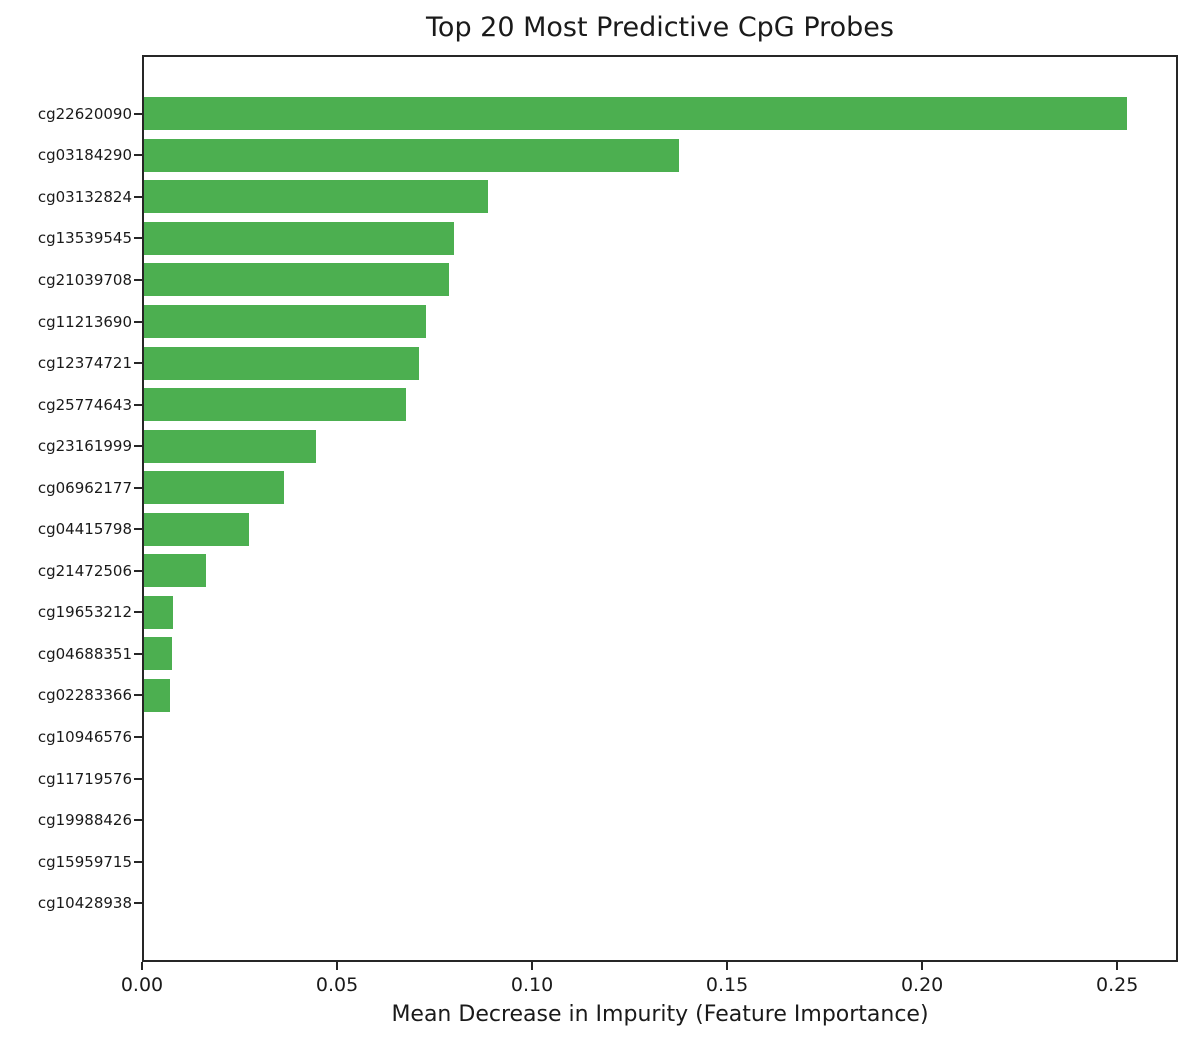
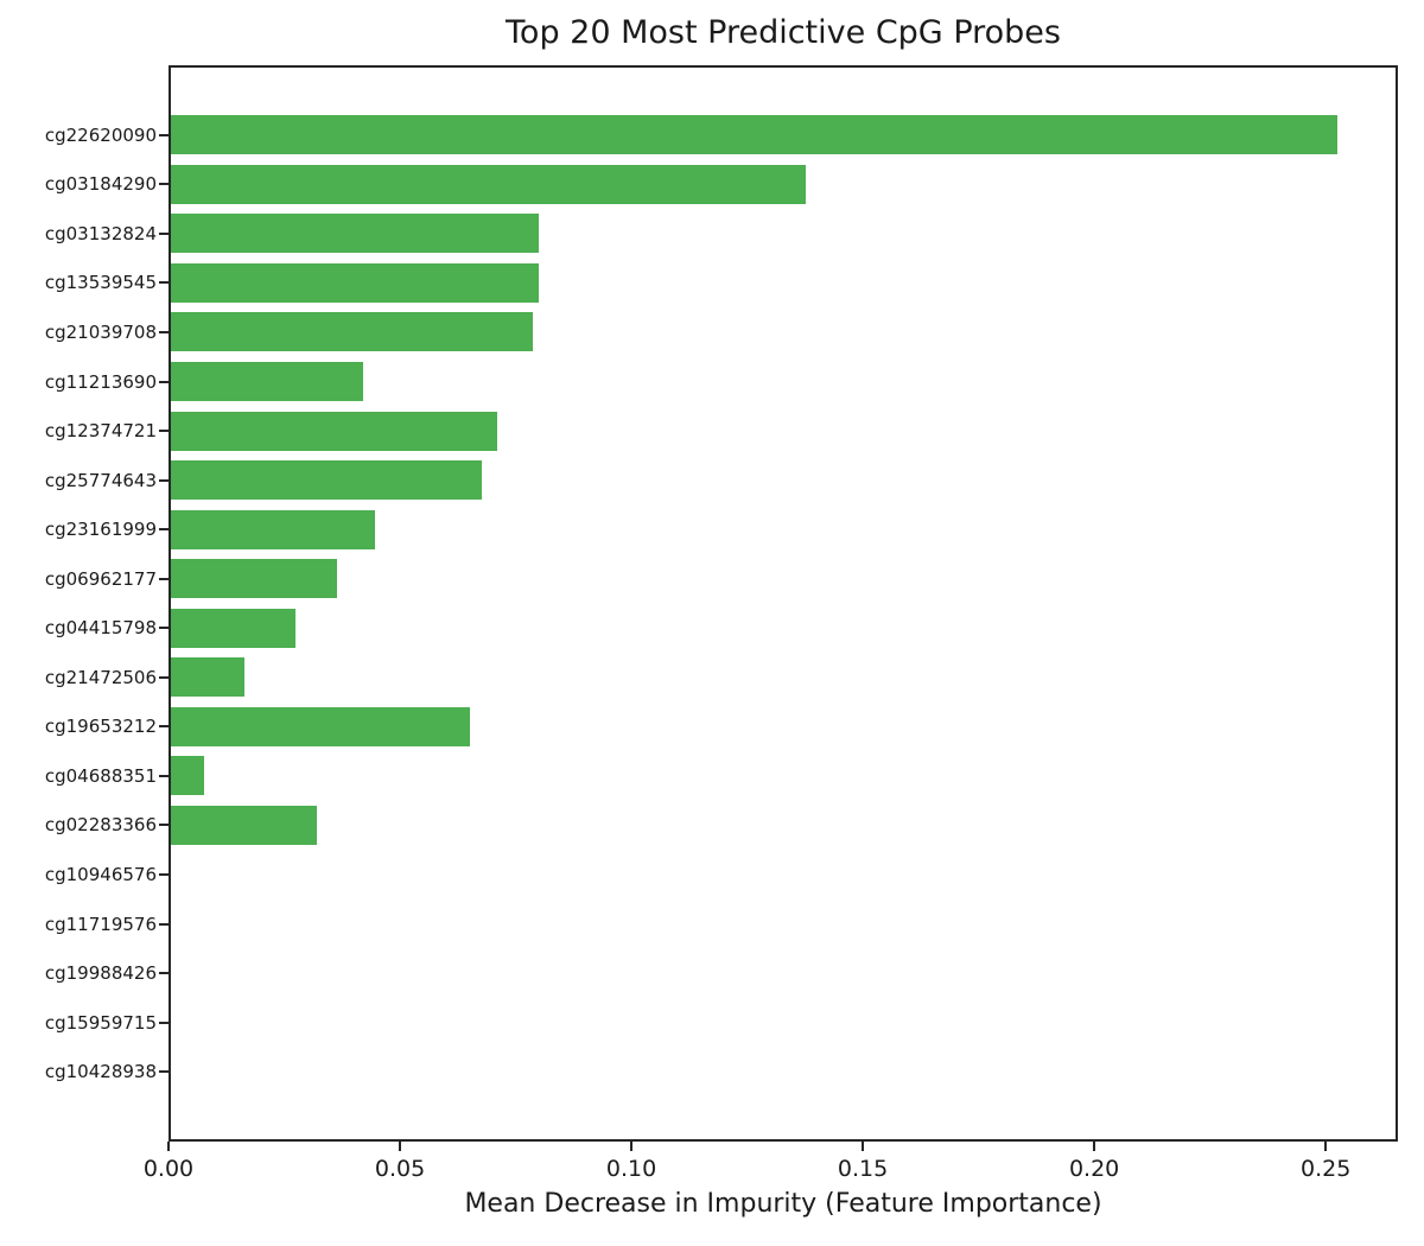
cg03132824: 0.089 -> 0.080
cg11213690: 0.073 -> 0.042
cg19653212: 0.008 -> 0.065
cg02283366: 0.007 -> 0.032
